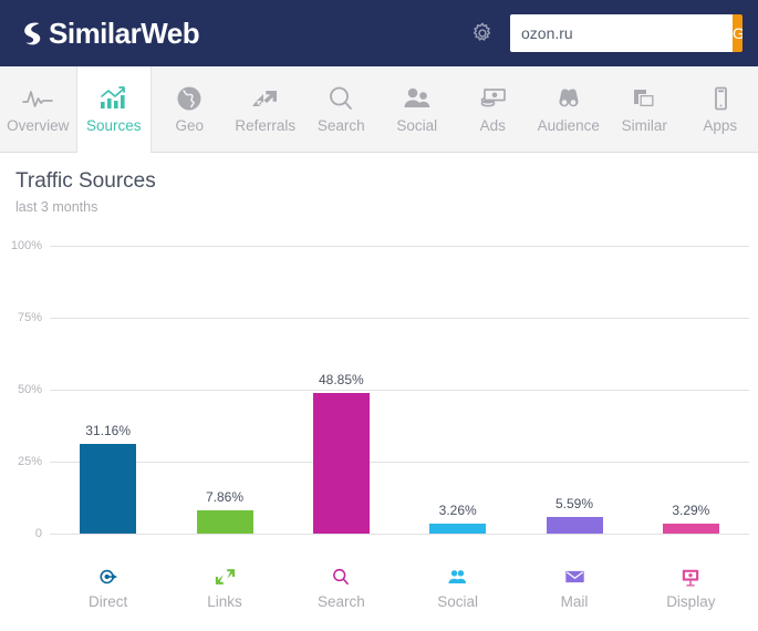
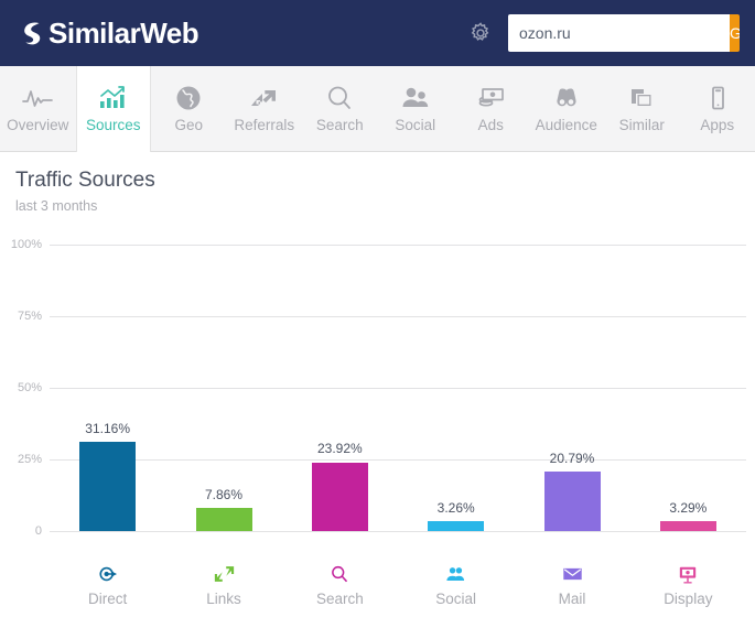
Search: 48.85% -> 23.92%
Mail: 5.59% -> 20.79%
